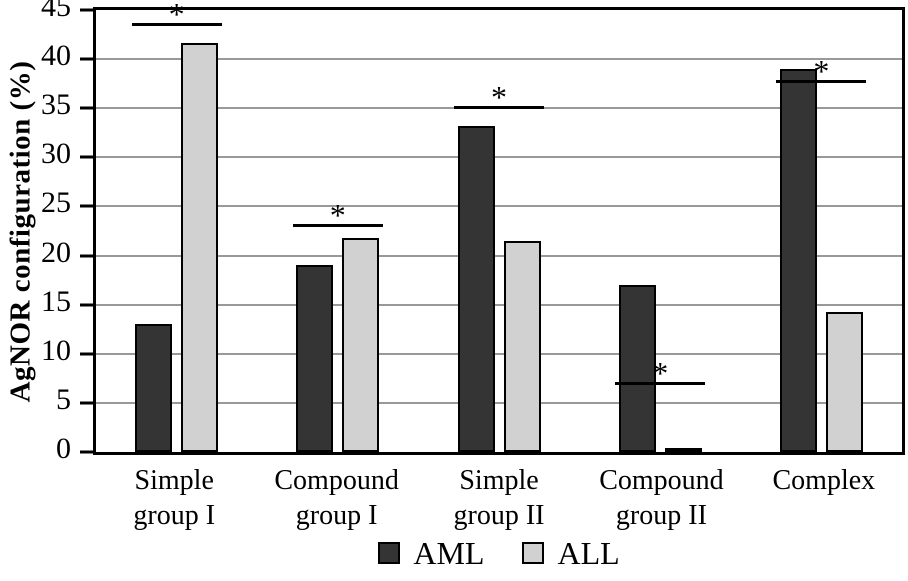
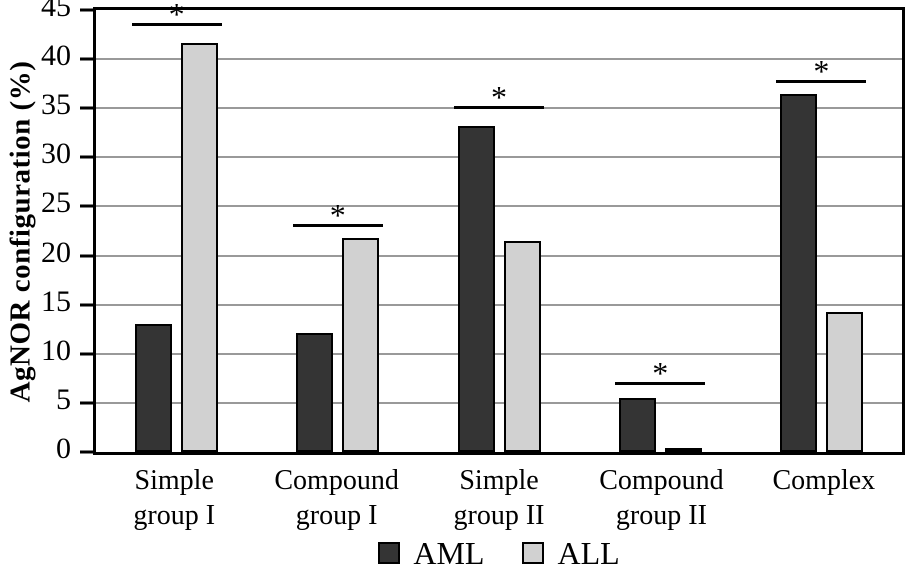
AML/Compound group I: 19 -> 12
AML/Compound group II: 17 -> 6
AML/Complex: 39 -> 36
